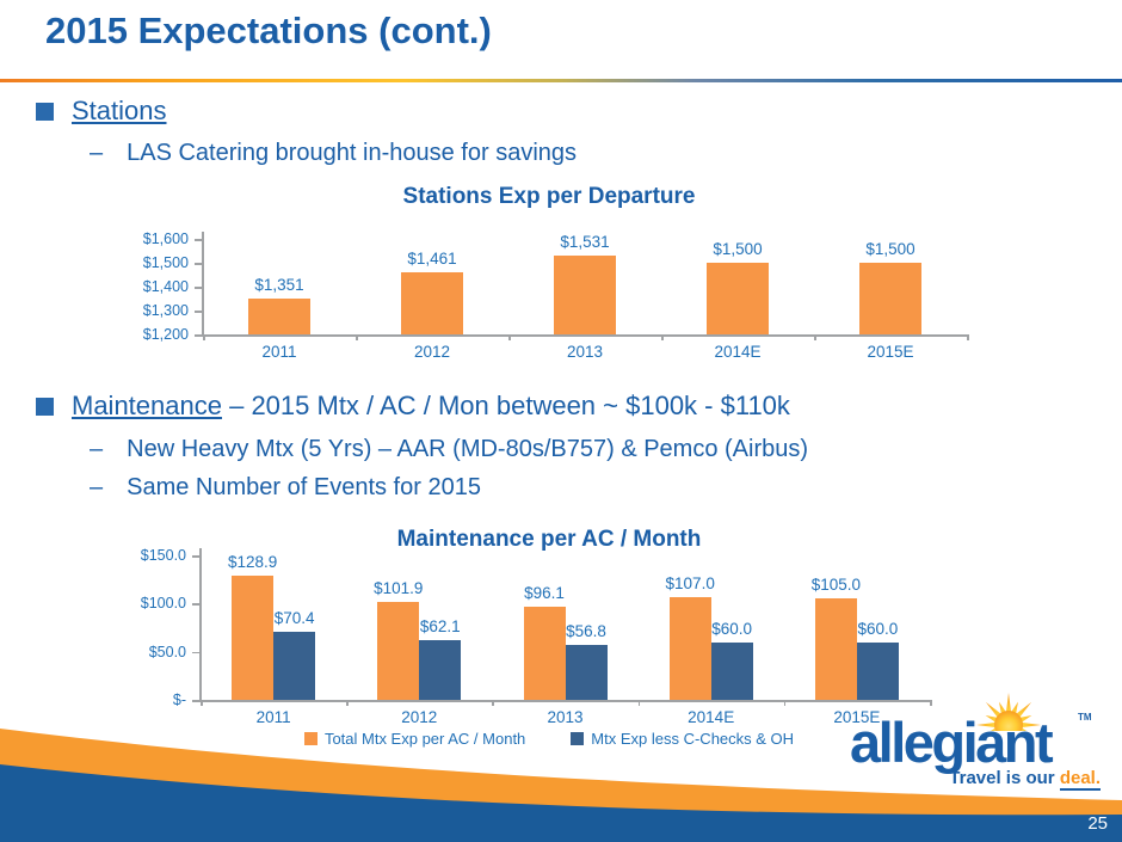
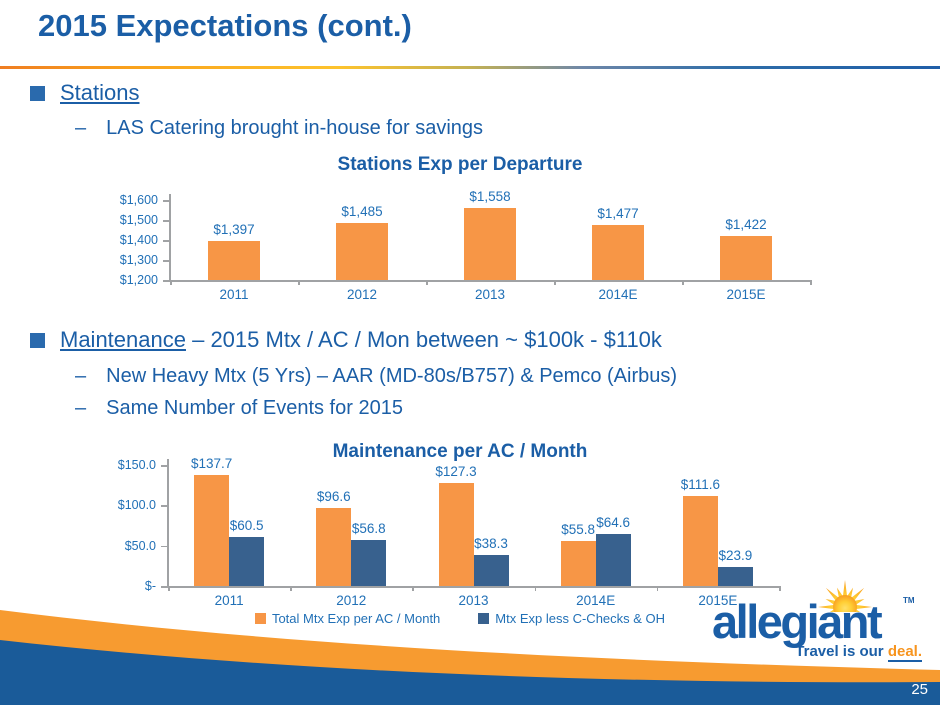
Stations Exp per Departure/2011: $1,351 -> $1,397
Stations Exp per Departure/2012: $1,461 -> $1,485
Stations Exp per Departure/2013: $1,531 -> $1,558
Stations Exp per Departure/2014E: $1,500 -> $1,477
Stations Exp per Departure/2015E: $1,500 -> $1,422
Maintenance per AC / Month/Total Mtx Exp per AC / Month/2011: $128.9 -> $137.7
Maintenance per AC / Month/Mtx Exp less C-Checks & OH/2011: $70.4 -> $60.5
Maintenance per AC / Month/Total Mtx Exp per AC / Month/2012: $101.9 -> $96.6
Maintenance per AC / Month/Mtx Exp less C-Checks & OH/2012: $62.1 -> $56.8
Maintenance per AC / Month/Total Mtx Exp per AC / Month/2013: $96.1 -> $127.3
Maintenance per AC / Month/Mtx Exp less C-Checks & OH/2013: $56.8 -> $38.3
Maintenance per AC / Month/Total Mtx Exp per AC / Month/2014E: $107.0 -> $55.8
Maintenance per AC / Month/Mtx Exp less C-Checks & OH/2014E: $60.0 -> $64.6
Maintenance per AC / Month/Total Mtx Exp per AC / Month/2015E: $105.0 -> $111.6
Maintenance per AC / Month/Mtx Exp less C-Checks & OH/2015E: $60.0 -> $23.9
